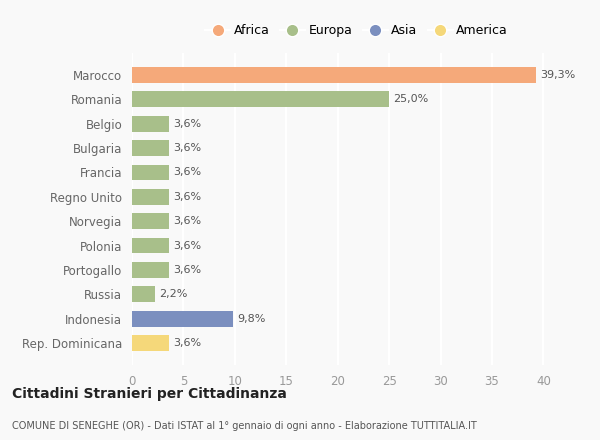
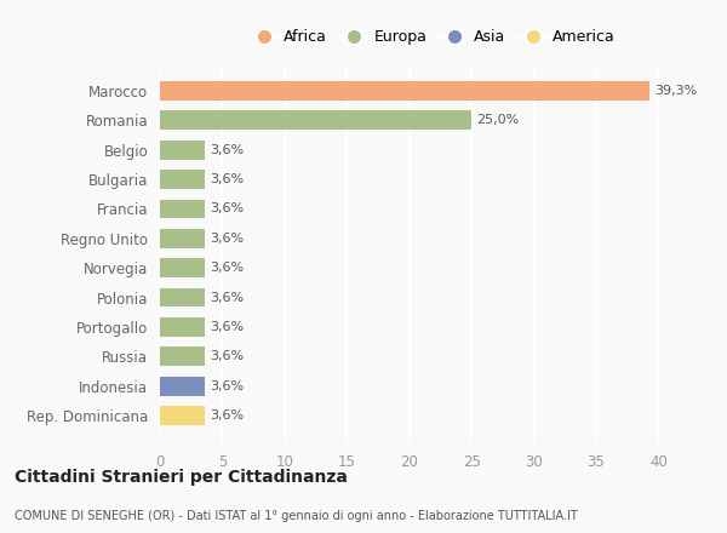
Russia: 2,2% -> 3,6%
Indonesia: 9,8% -> 3,6%
